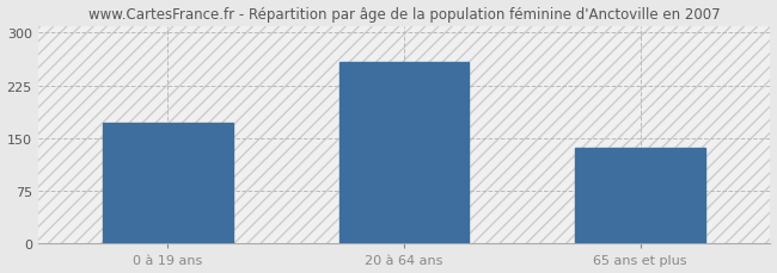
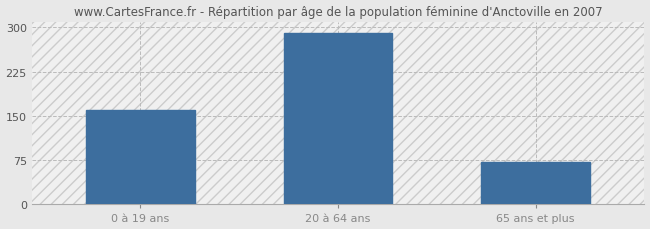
0 à 19 ans: 172 -> 160
20 à 64 ans: 258 -> 290
65 ans et plus: 136 -> 72
